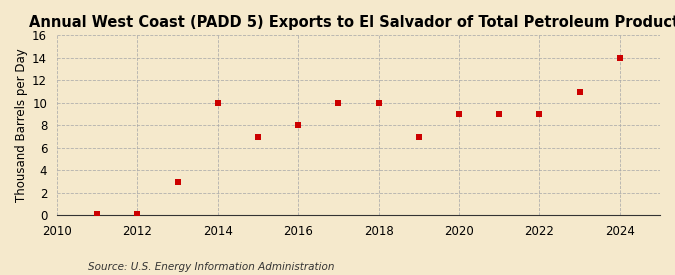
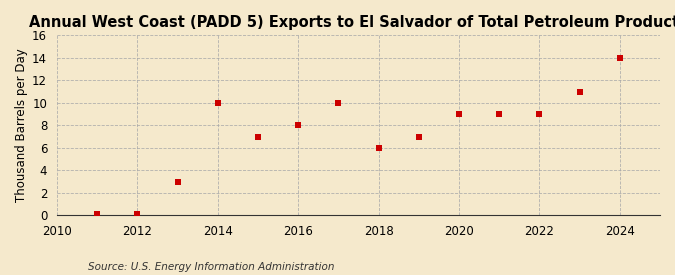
2018: 10.0 -> 6.0
